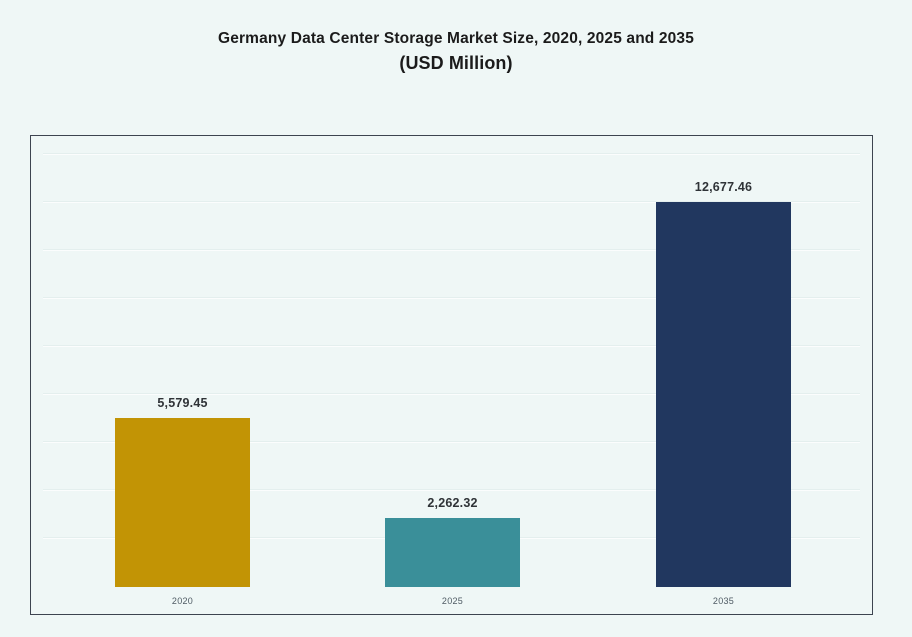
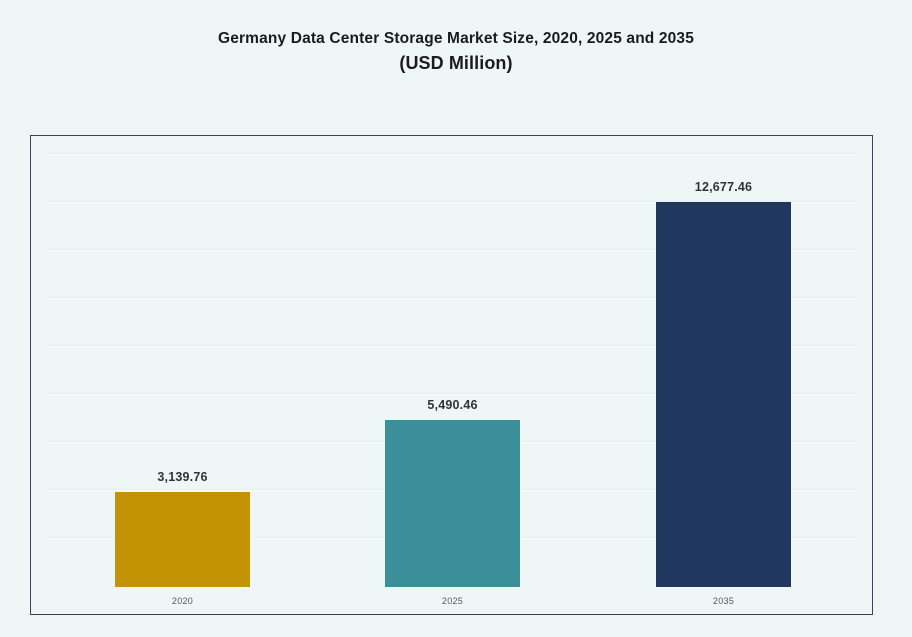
2020: 5,579.45 -> 3,139.76
2025: 2,262.32 -> 5,490.46
